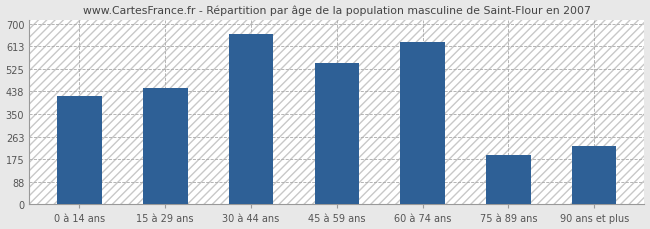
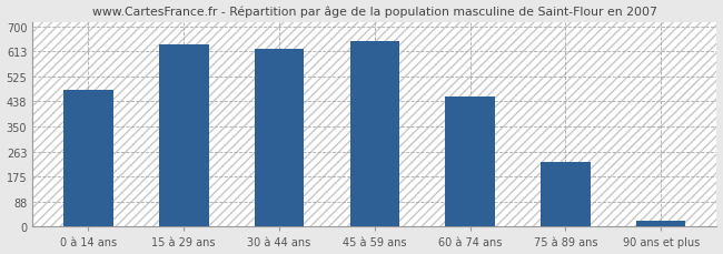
0 à 14 ans: 420 -> 480
15 à 29 ans: 450 -> 638
30 à 44 ans: 660 -> 622
45 à 59 ans: 550 -> 650
60 à 74 ans: 630 -> 455
75 à 89 ans: 190 -> 228
90 ans et plus: 225 -> 22
